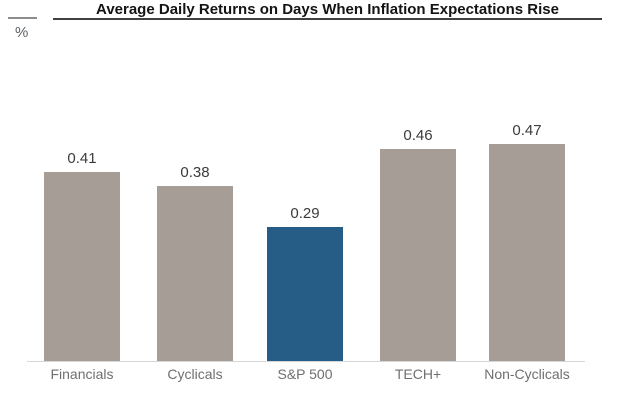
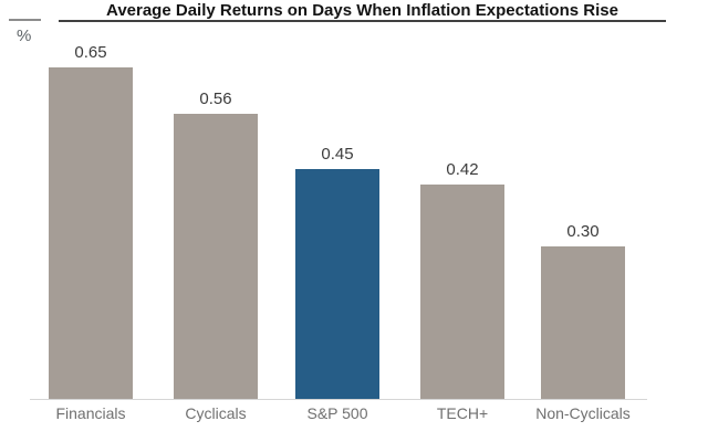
Financials: 0.41 -> 0.65
Cyclicals: 0.38 -> 0.56
S&P 500: 0.29 -> 0.45
TECH+: 0.46 -> 0.42
Non-Cyclicals: 0.47 -> 0.30
